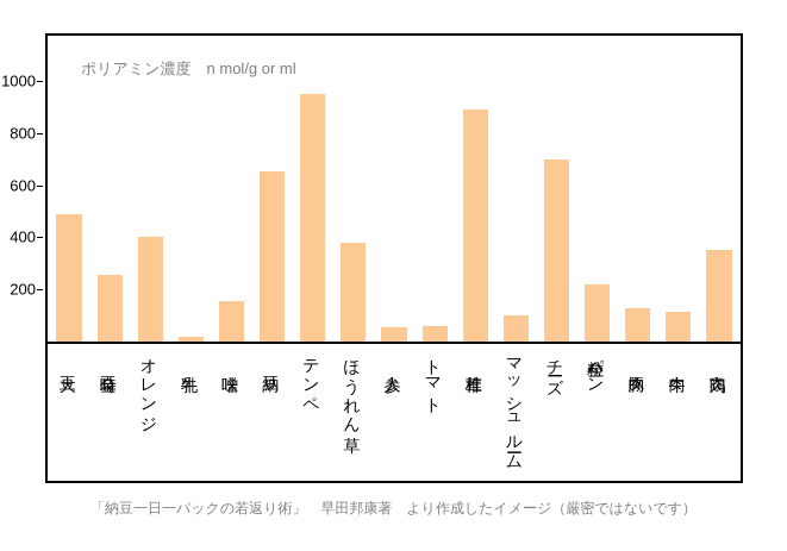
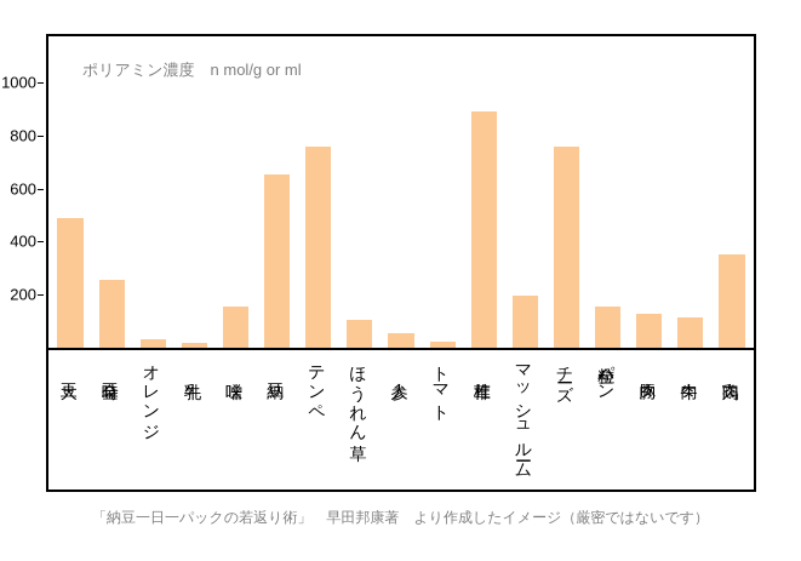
オレンジ: 400 -> 30
テンペ: 950 -> 760
ほうれん草: 380 -> 100
トマト: 60 -> 20
マッシュルーム: 100 -> 200
チーズ: 700 -> 760
全粒パン: 220 -> 160
